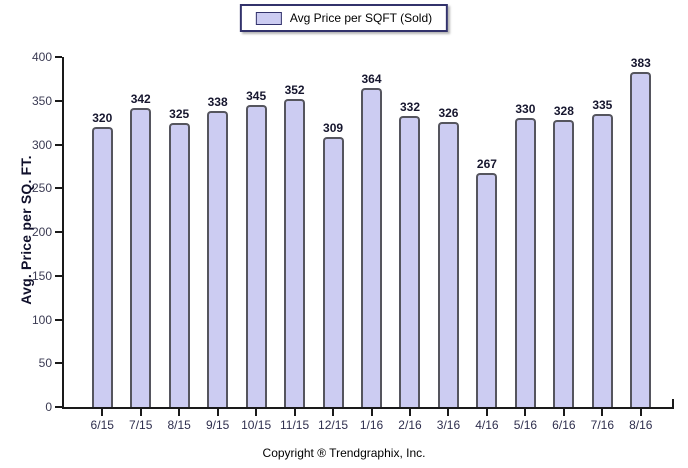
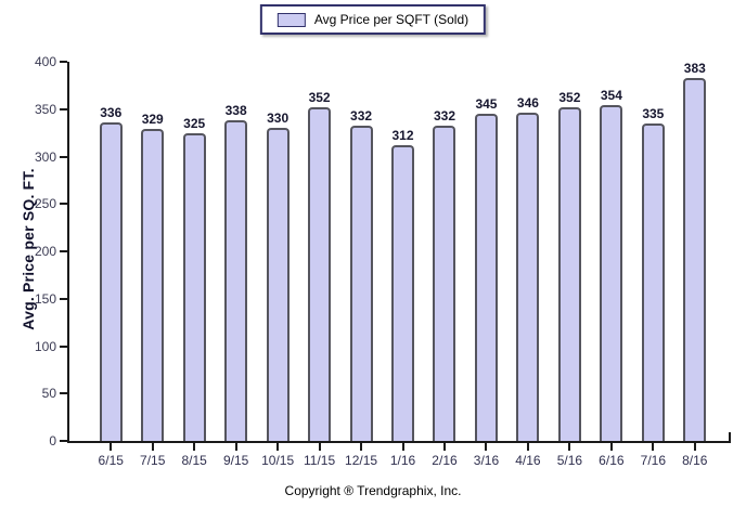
6/15: 320 -> 336
7/15: 342 -> 329
10/15: 345 -> 330
12/15: 309 -> 332
1/16: 364 -> 312
3/16: 326 -> 345
4/16: 267 -> 346
5/16: 330 -> 352
6/16: 328 -> 354
